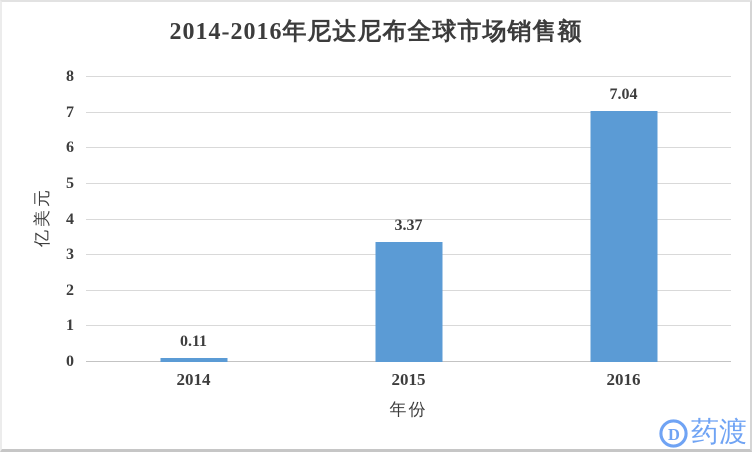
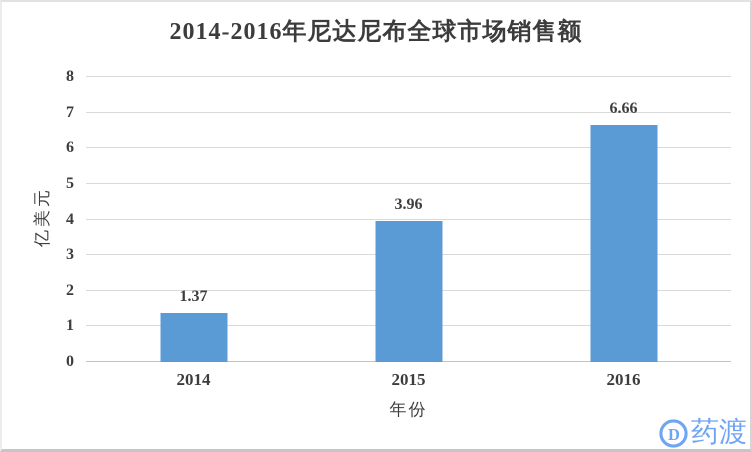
2014: 0.11 -> 1.37
2015: 3.37 -> 3.96
2016: 7.04 -> 6.66
